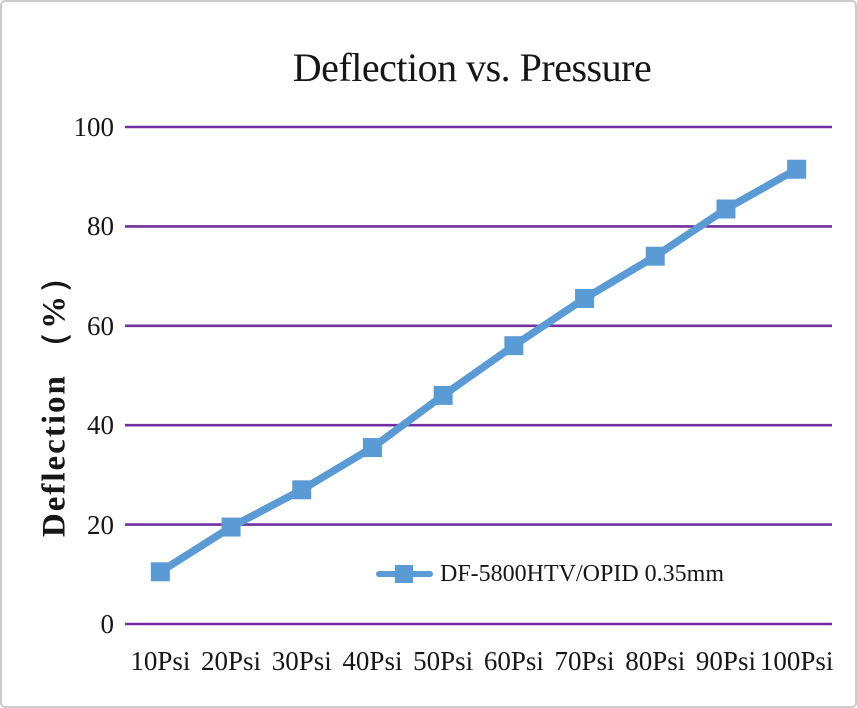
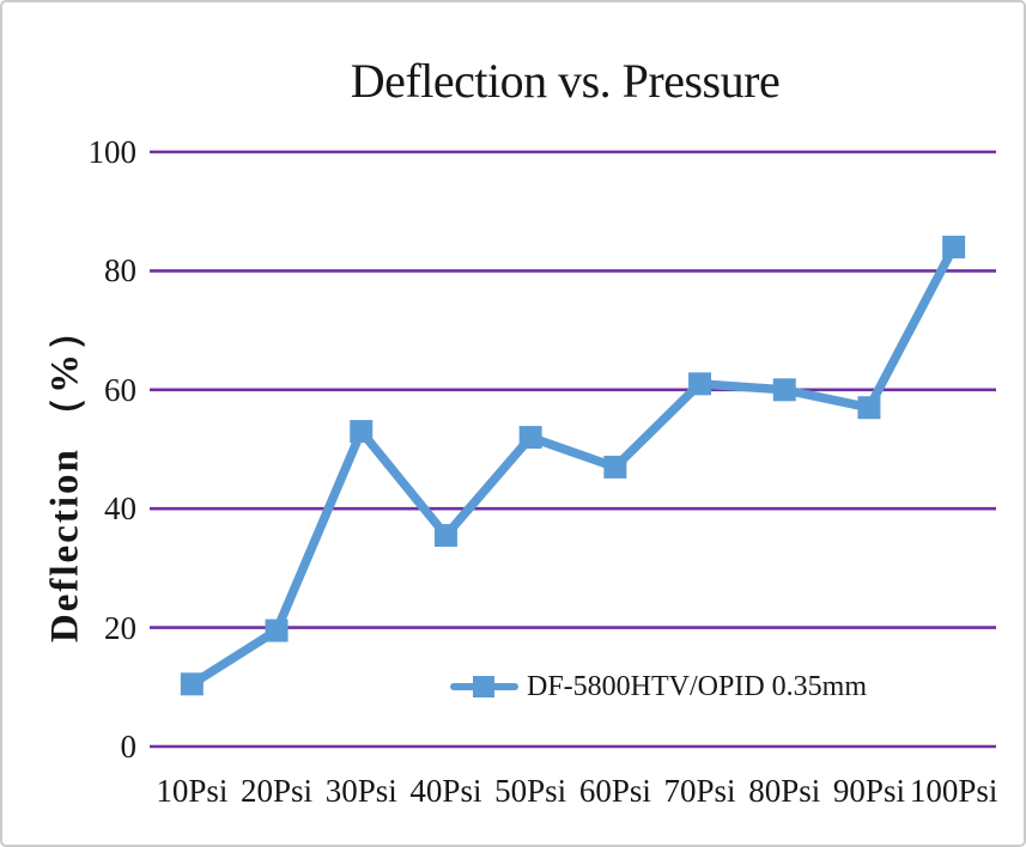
30Psi: 27 -> 53
50Psi: 46 -> 52
60Psi: 56 -> 47
70Psi: 66 -> 61
80Psi: 74 -> 60
90Psi: 84 -> 57
100Psi: 92 -> 84
